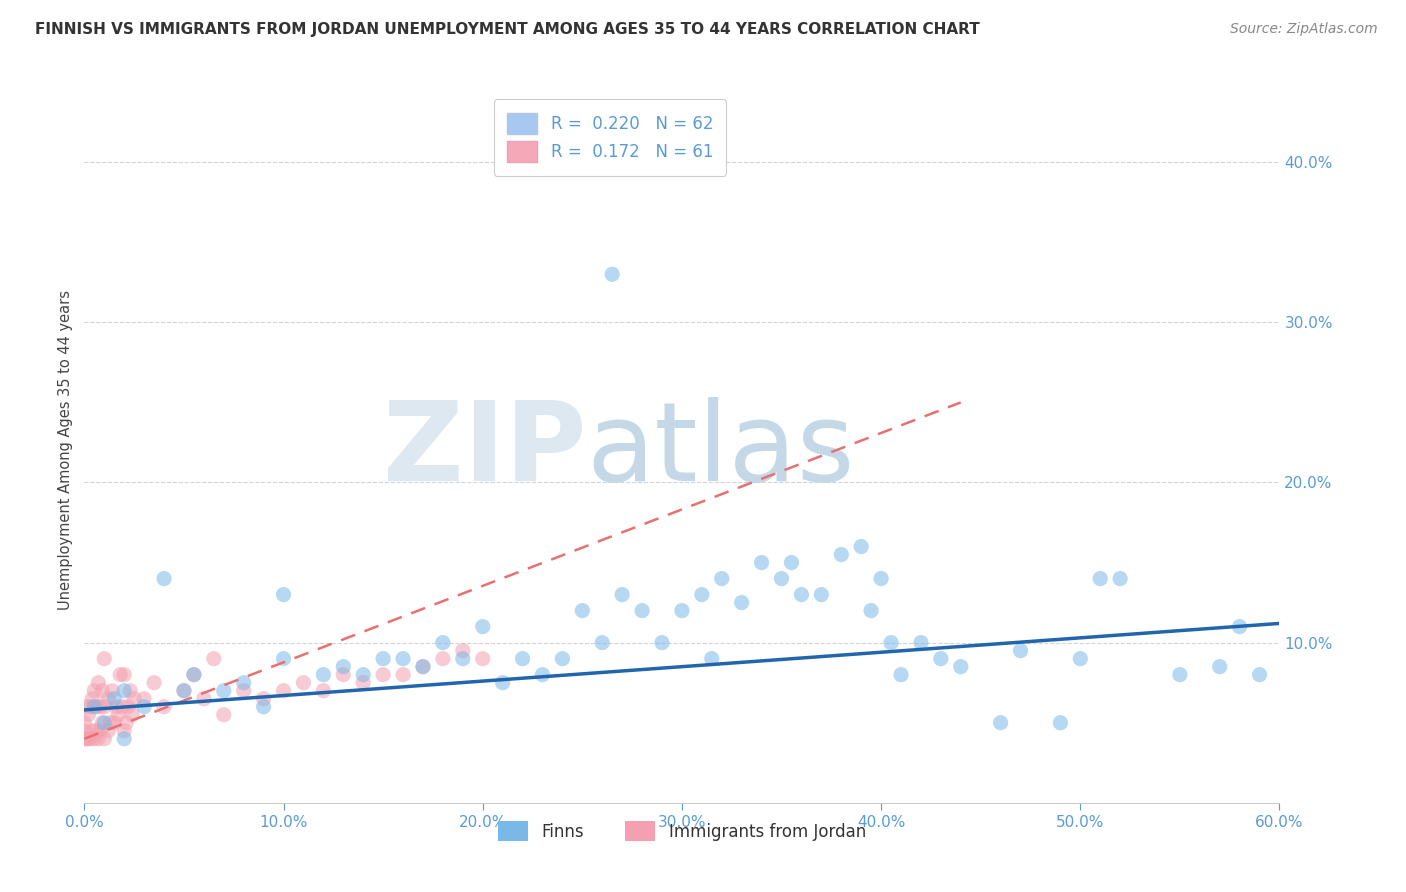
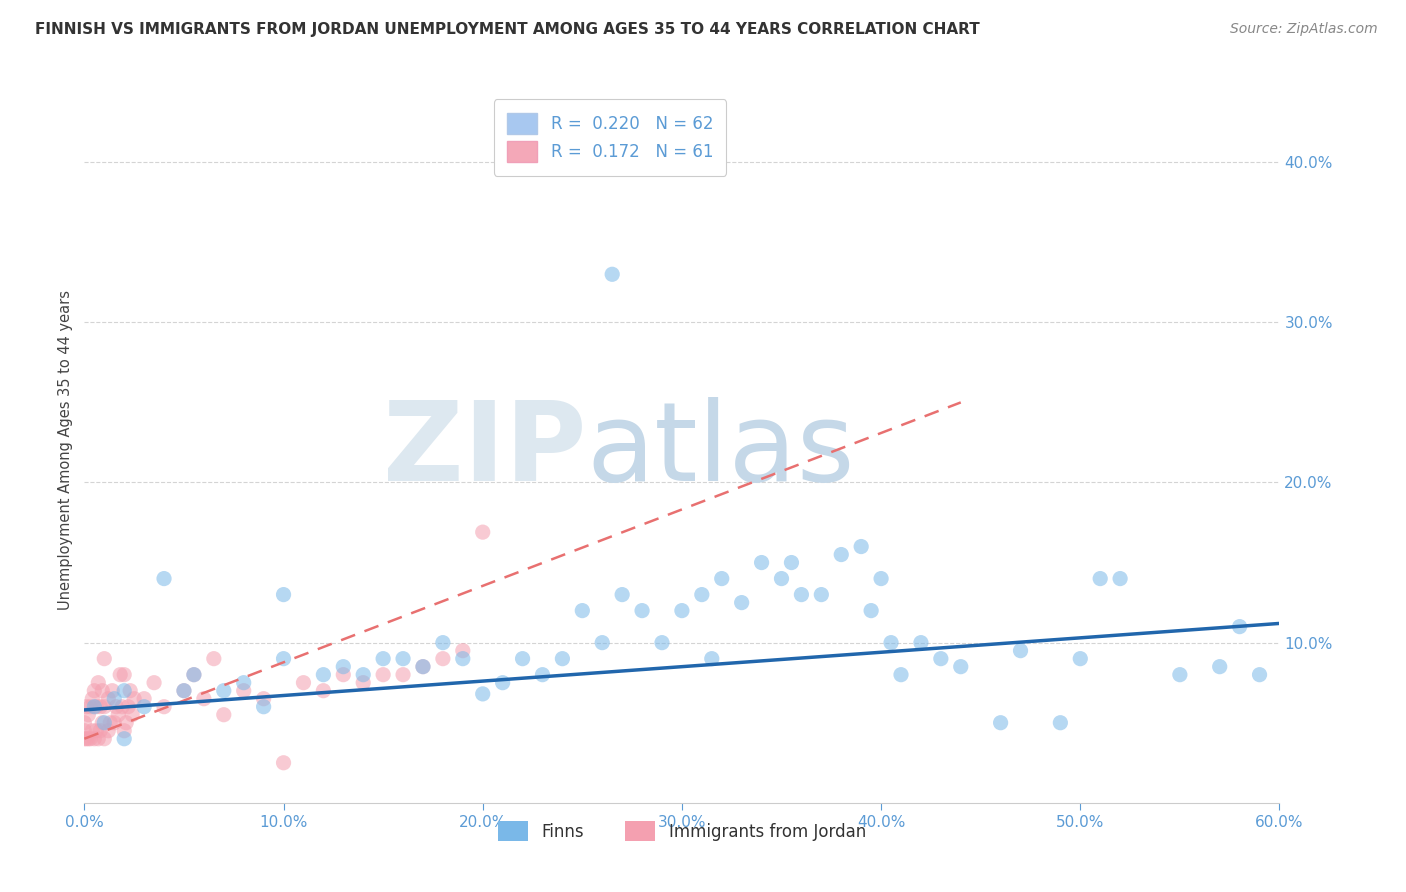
Immigrants from Jordan/10.0%: 7.0% -> 2.5%
Finns/20.0%: 11.0% -> 6.8%
Immigrants from Jordan/20.0%: 9.0% -> 16.9%
